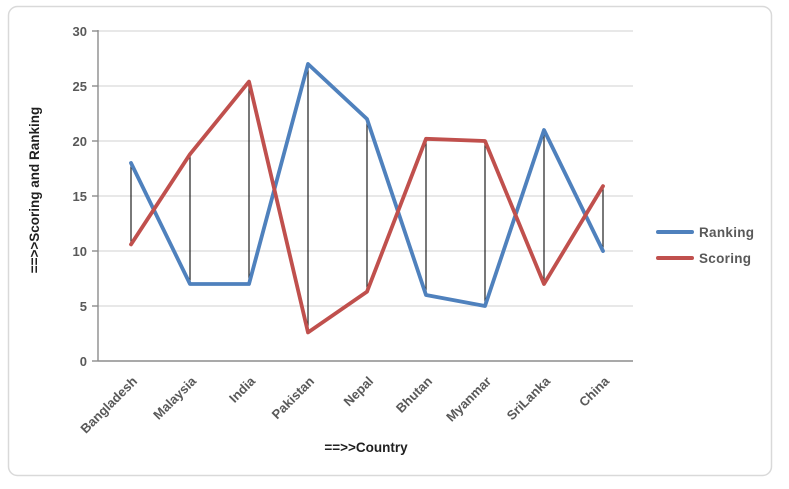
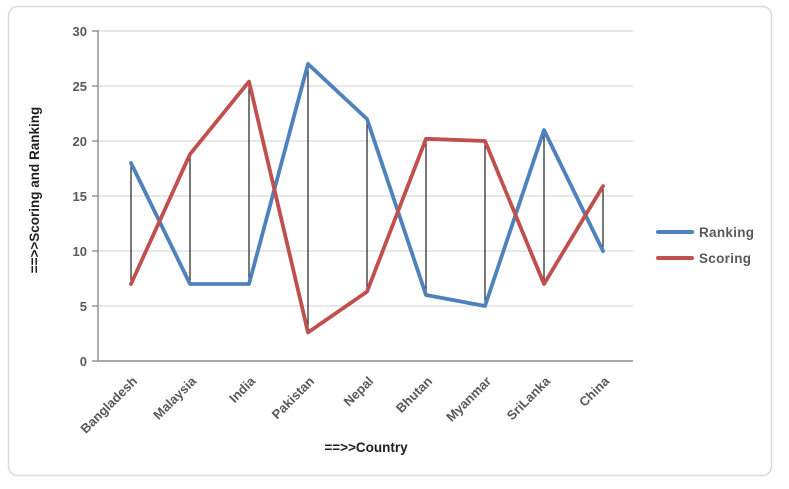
Scoring/Bangladesh: 10.6 -> 7.0
